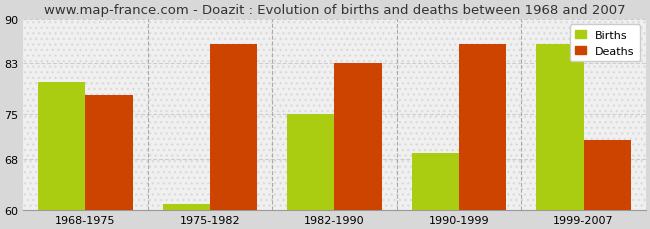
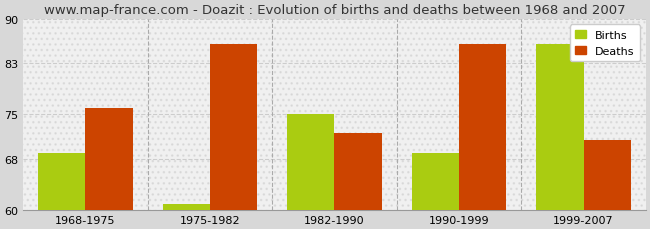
Births/1968-1975: 80 -> 69
Deaths/1968-1975: 78 -> 76
Deaths/1982-1990: 83 -> 72
